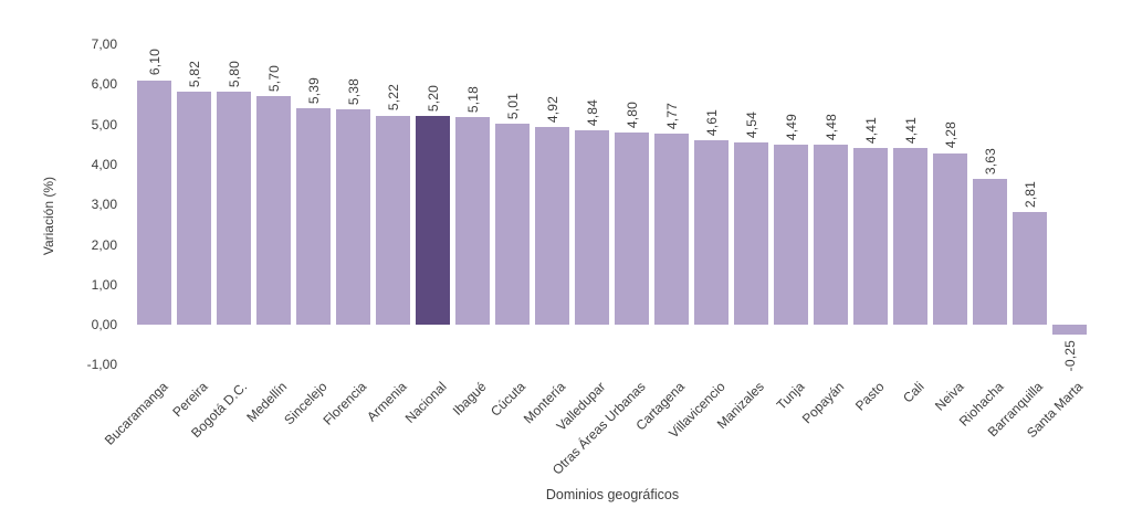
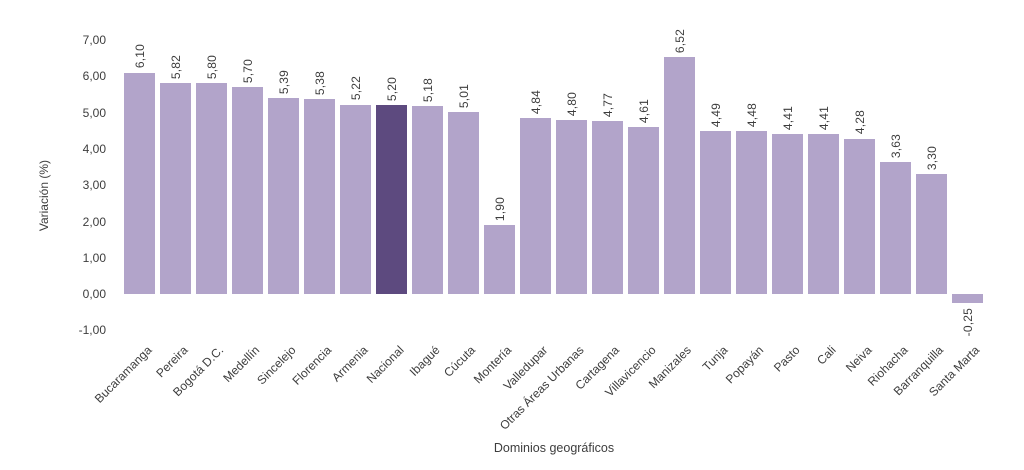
Montería: 4,92 -> 1,90
Manizales: 4,54 -> 6,52
Barranquilla: 2,81 -> 3,30
